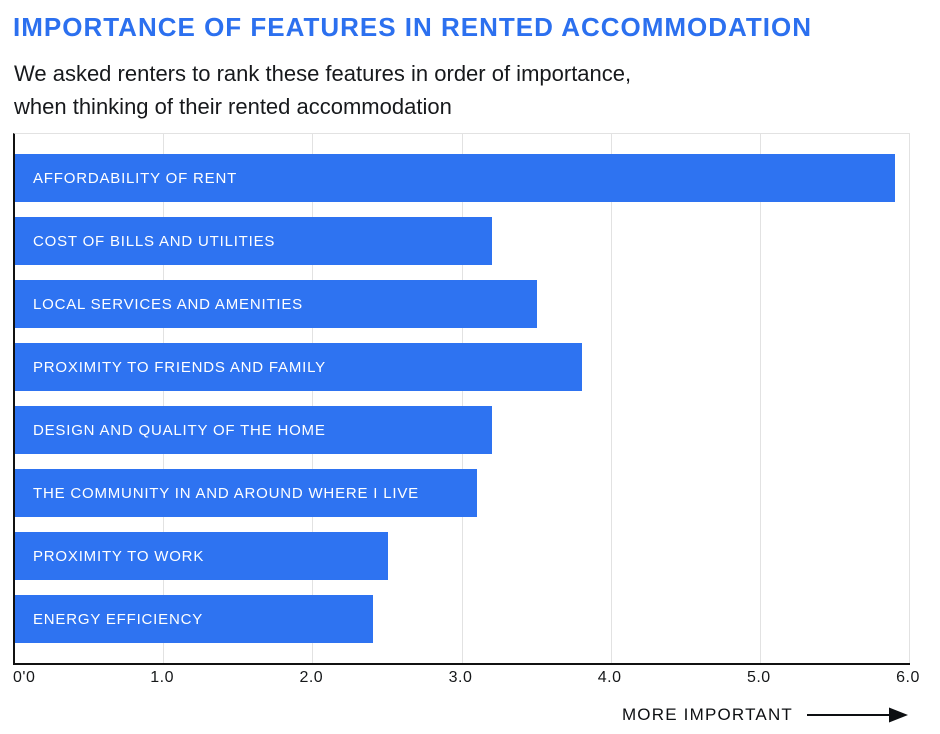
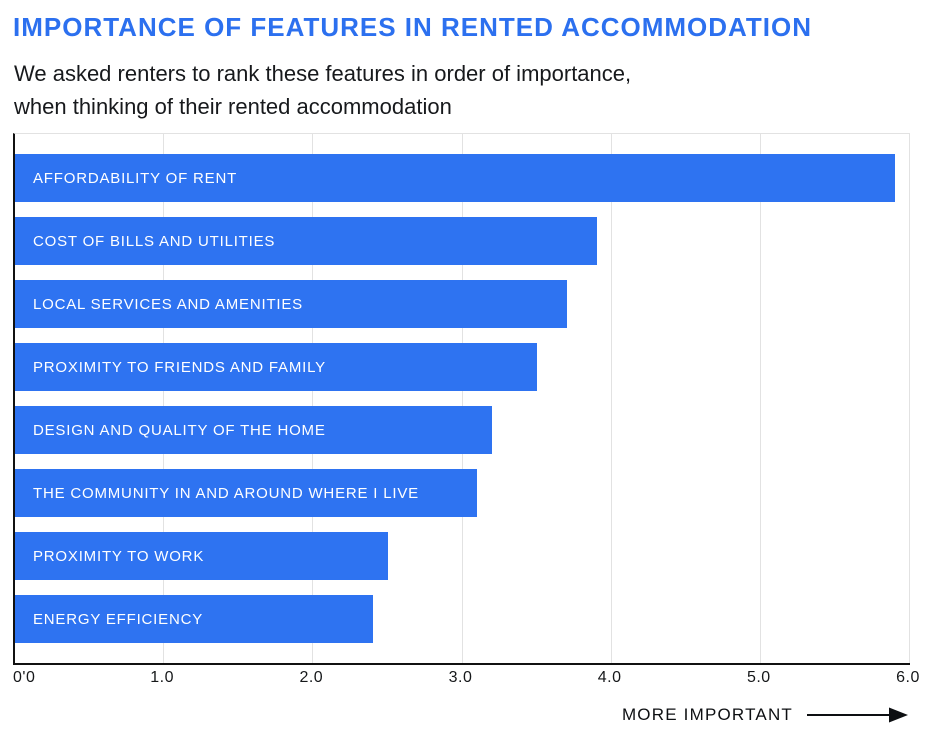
COST OF BILLS AND UTILITIES: 3.2 -> 3.9
LOCAL SERVICES AND AMENITIES: 3.5 -> 3.7
PROXIMITY TO FRIENDS AND FAMILY: 3.8 -> 3.5
